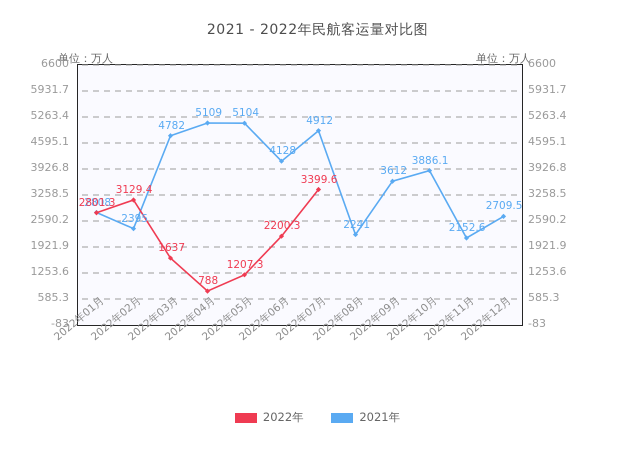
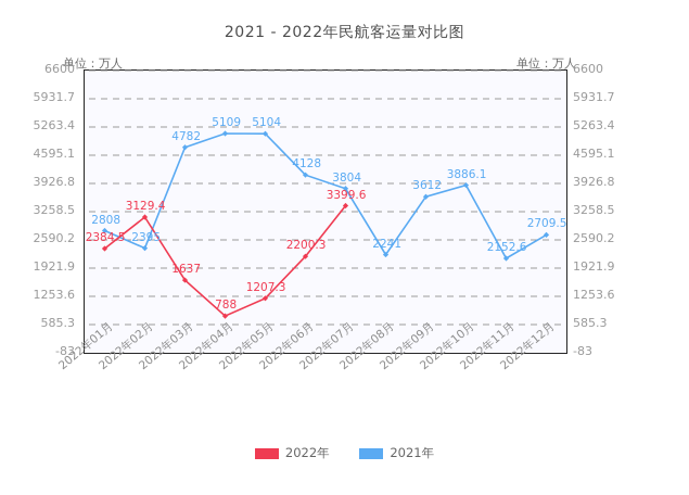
2022年/2022年01月: 2801.3 -> 2384.5
2021年/2022年07月: 4912 -> 3804
